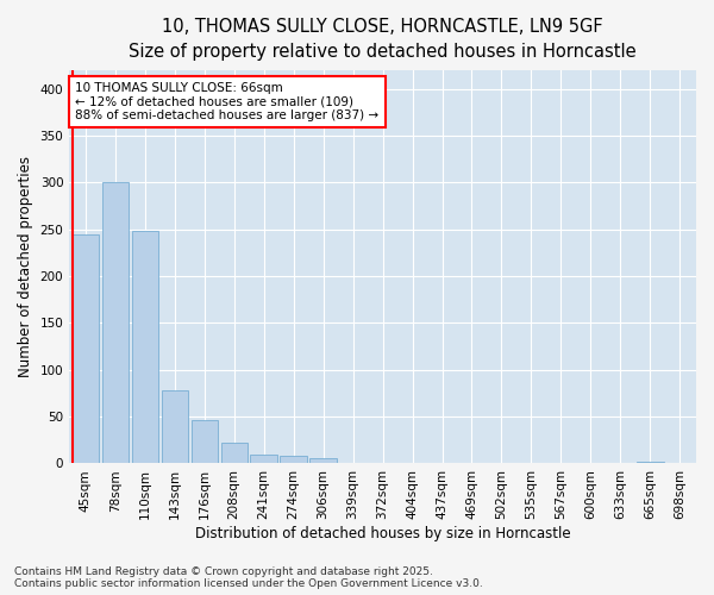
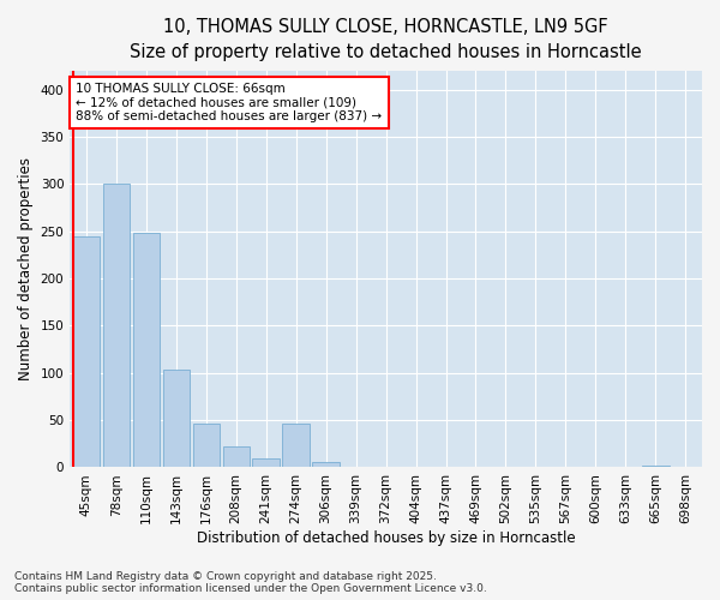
143sqm: 78 -> 104
274sqm: 8 -> 46
